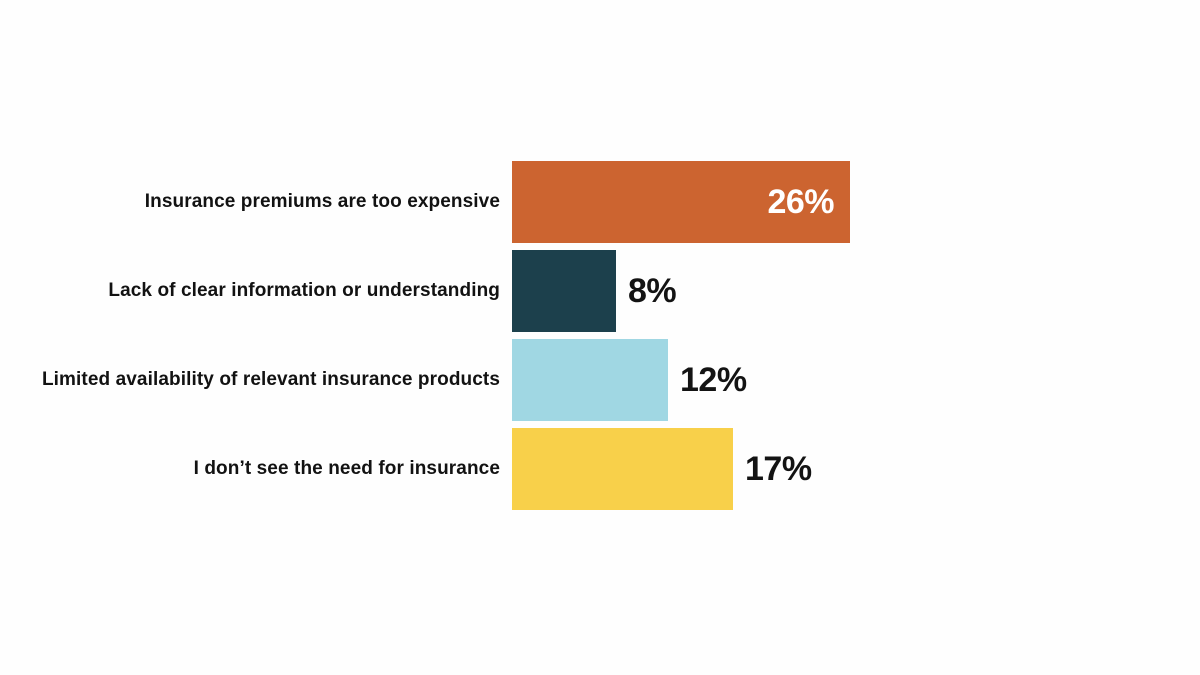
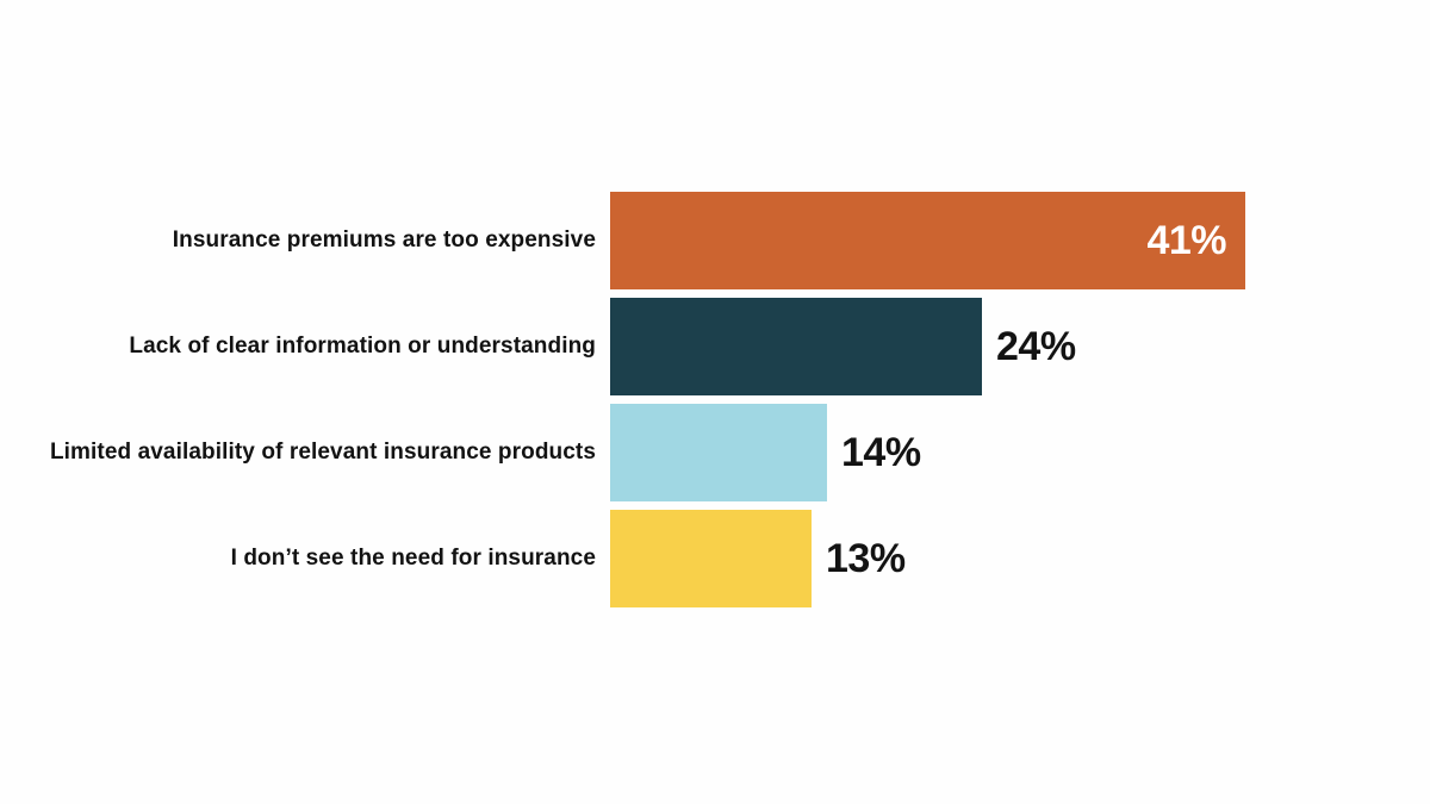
Insurance premiums are too expensive: 26% -> 41%
Lack of clear information or understanding: 8% -> 24%
Limited availability of relevant insurance products: 12% -> 14%
I don’t see the need for insurance: 17% -> 13%
